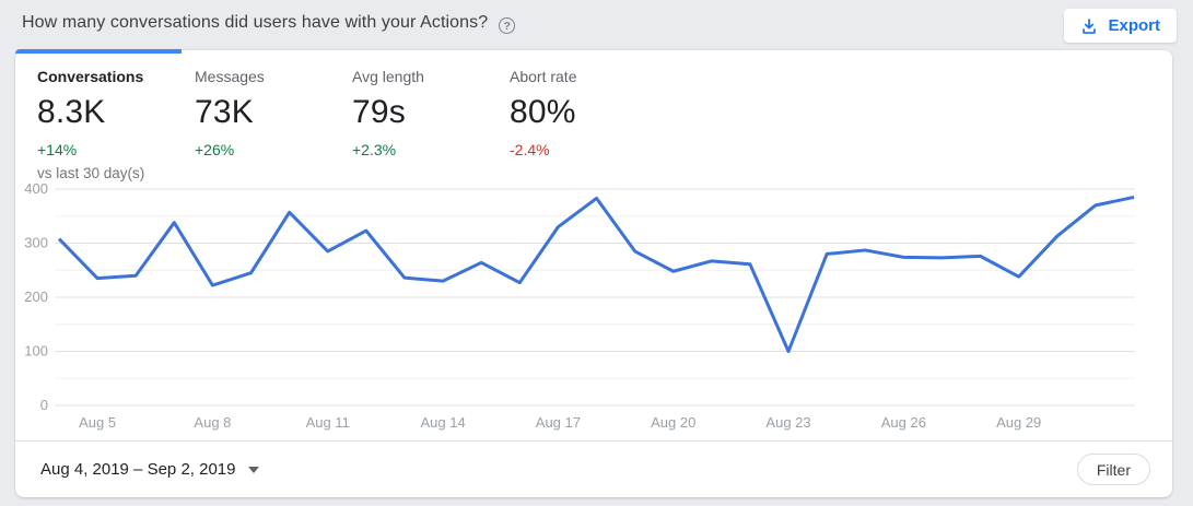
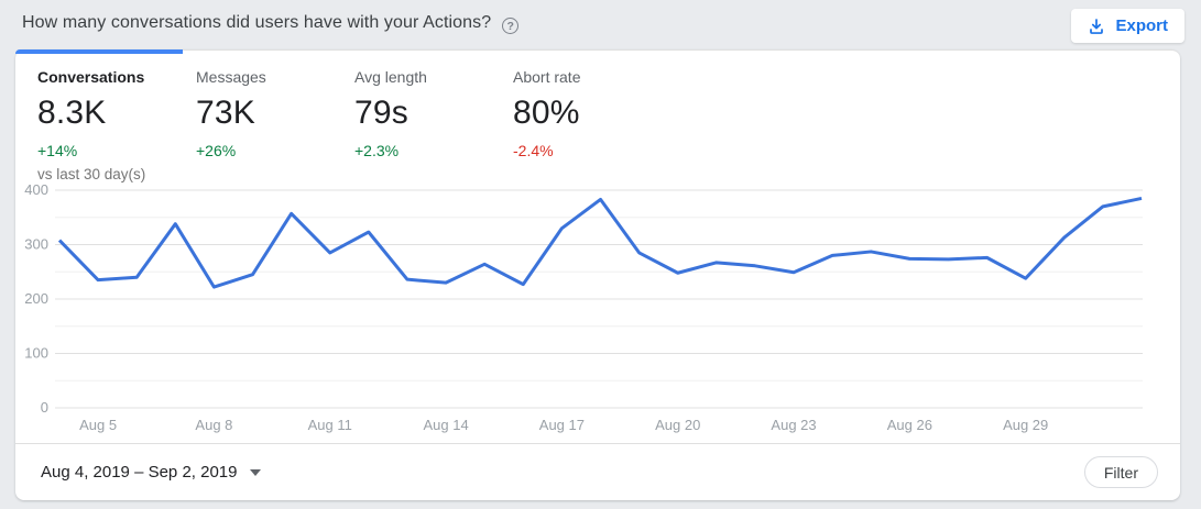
Aug 23: 100 -> 250
